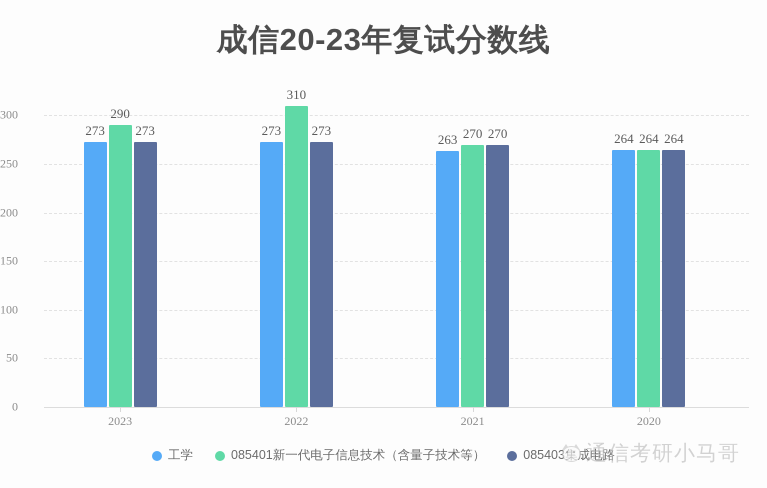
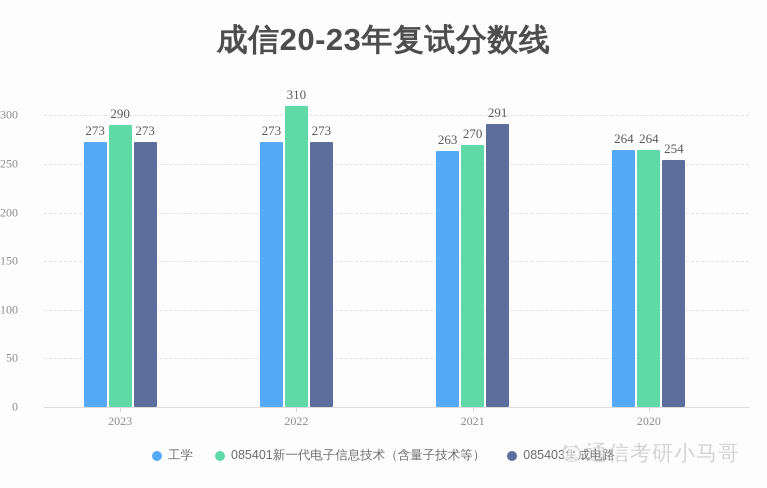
085403集成电路/2021: 270 -> 291
085403集成电路/2020: 264 -> 254
